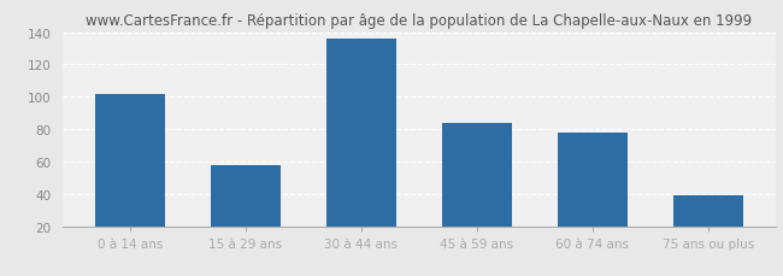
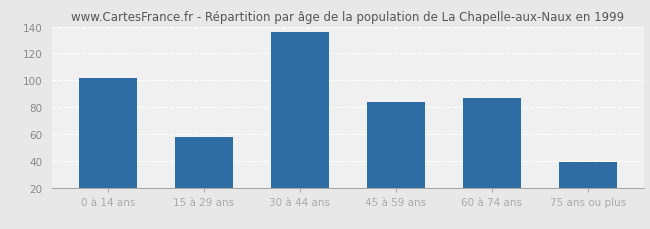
60 à 74 ans: 78 -> 87
